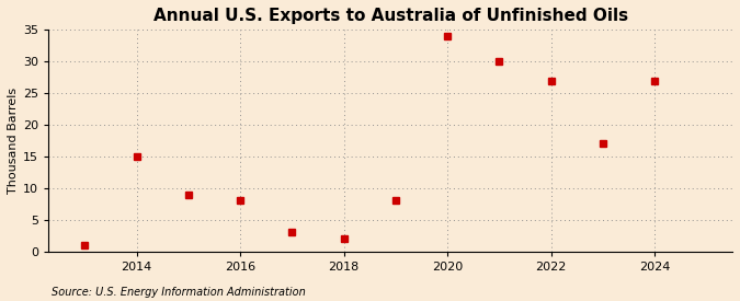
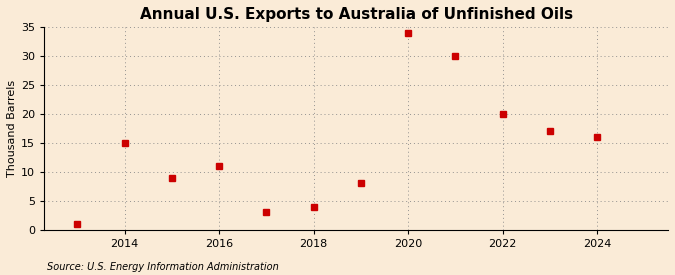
2016: 8 -> 11
2018: 2 -> 4
2022: 27 -> 20
2024: 27 -> 16
